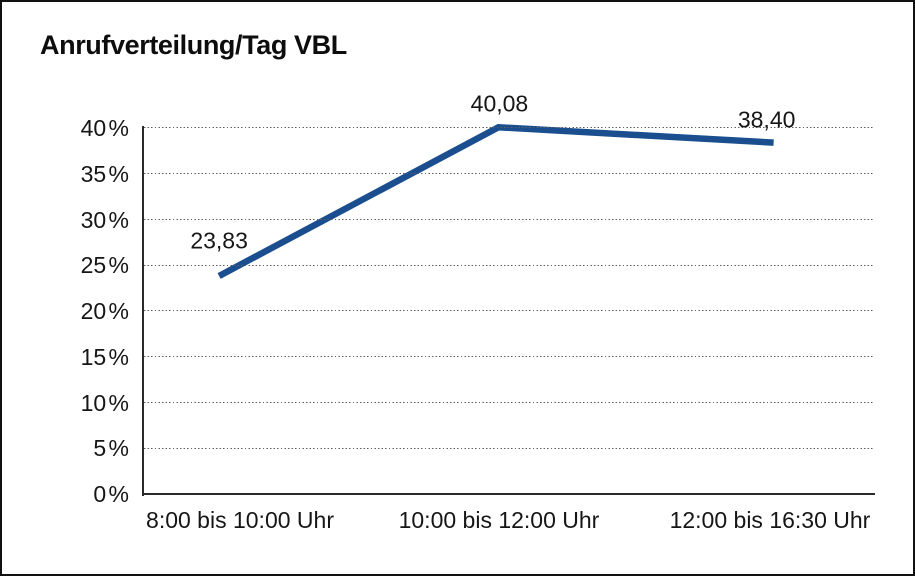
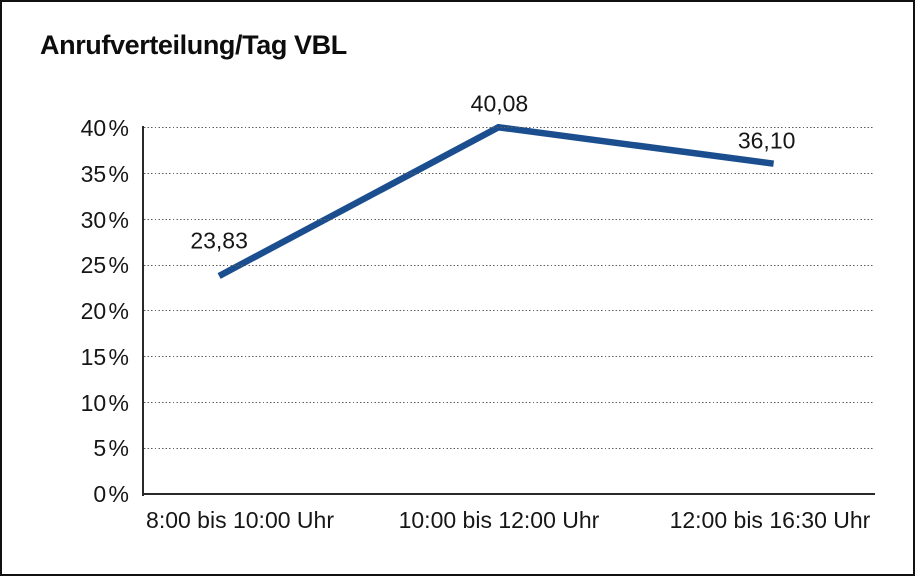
12:00 bis 16:30 Uhr: 38,40 -> 36,10
